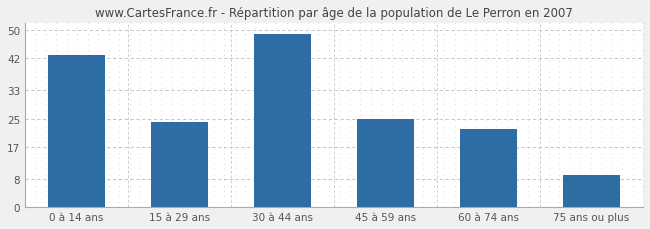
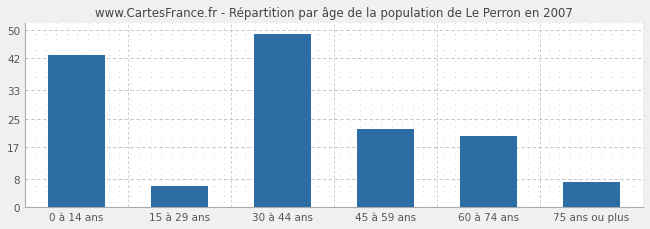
15 à 29 ans: 24 -> 6
45 à 59 ans: 25 -> 22
60 à 74 ans: 22 -> 20
75 ans ou plus: 9 -> 7
